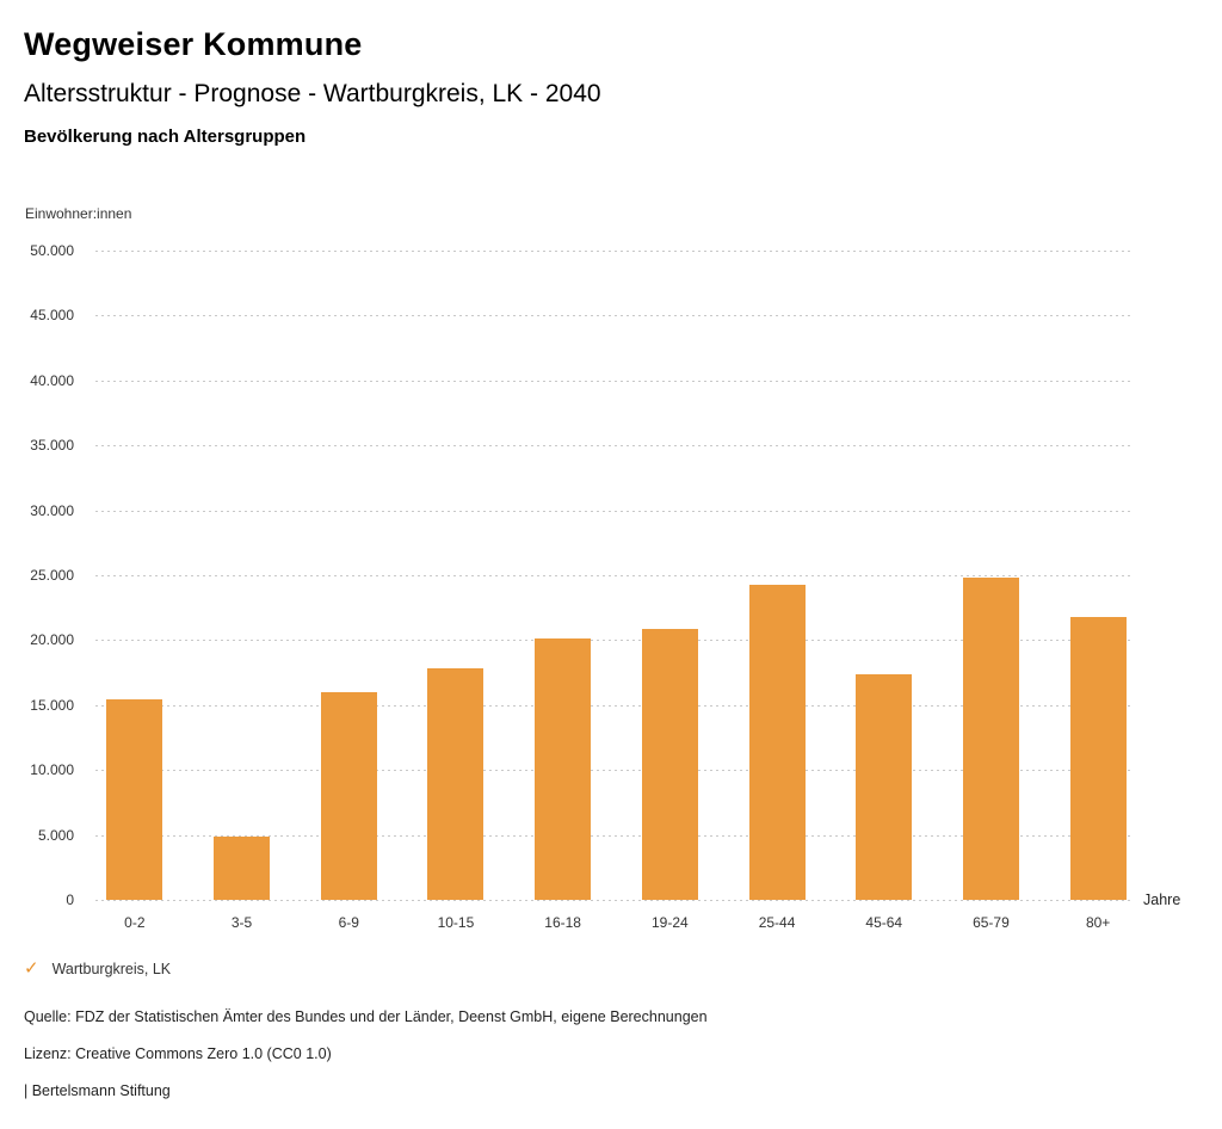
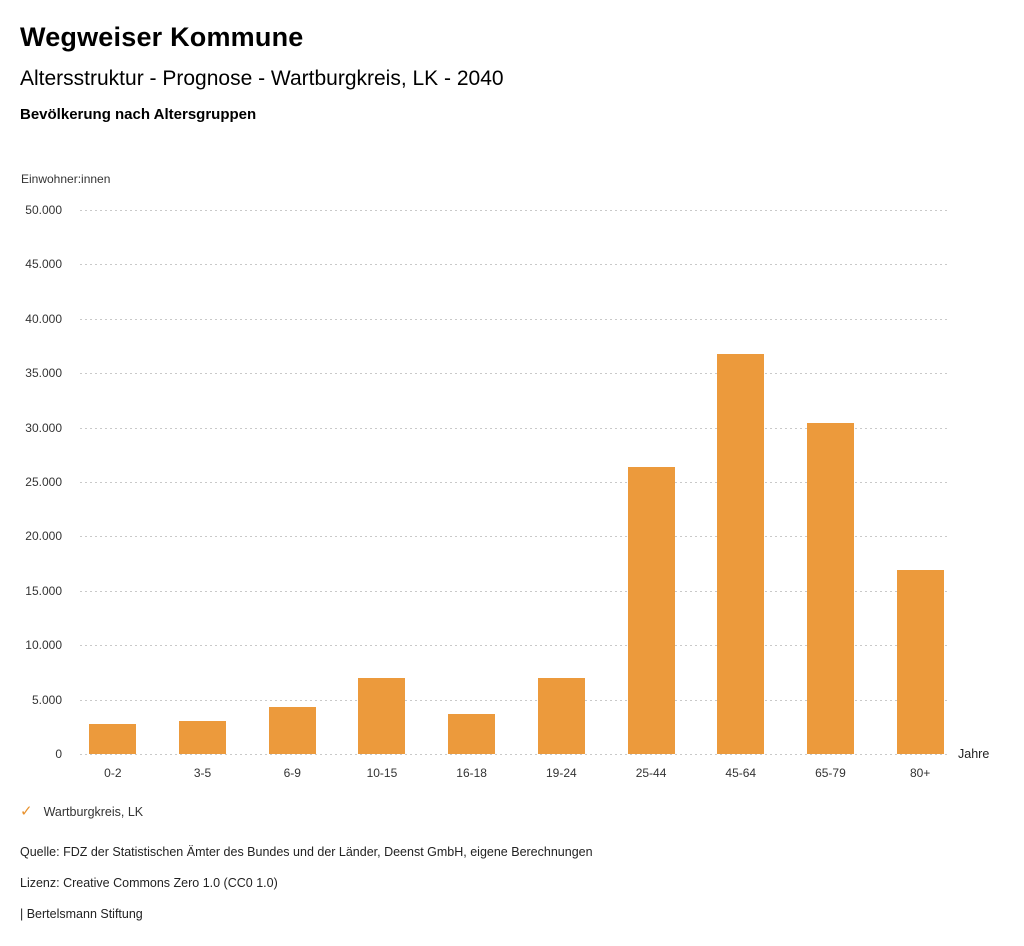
0-2: 15400 -> 2800
3-5: 4900 -> 3000
6-9: 16000 -> 4300
10-15: 17800 -> 7000
16-18: 20100 -> 3700
19-24: 20900 -> 7000
25-44: 24300 -> 26400
45-64: 17400 -> 36800
65-79: 24800 -> 30400
80+: 21800 -> 16900
